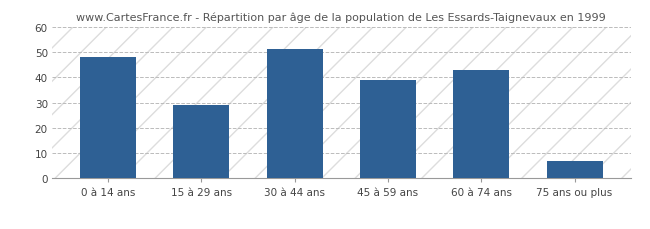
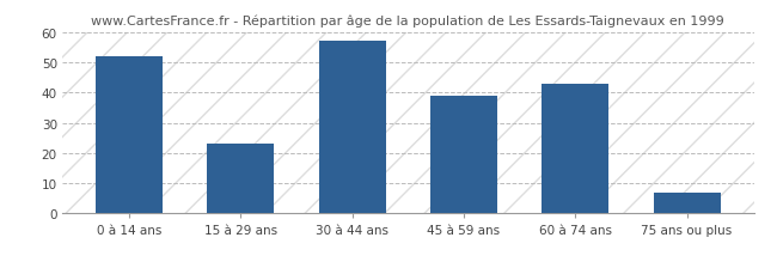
0 à 14 ans: 48 -> 52
15 à 29 ans: 29 -> 23
30 à 44 ans: 51 -> 57
